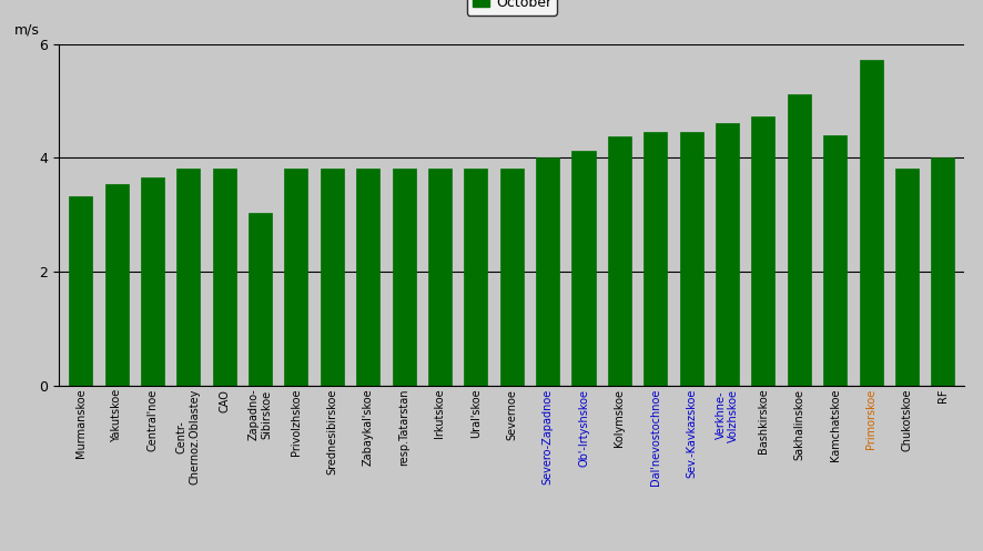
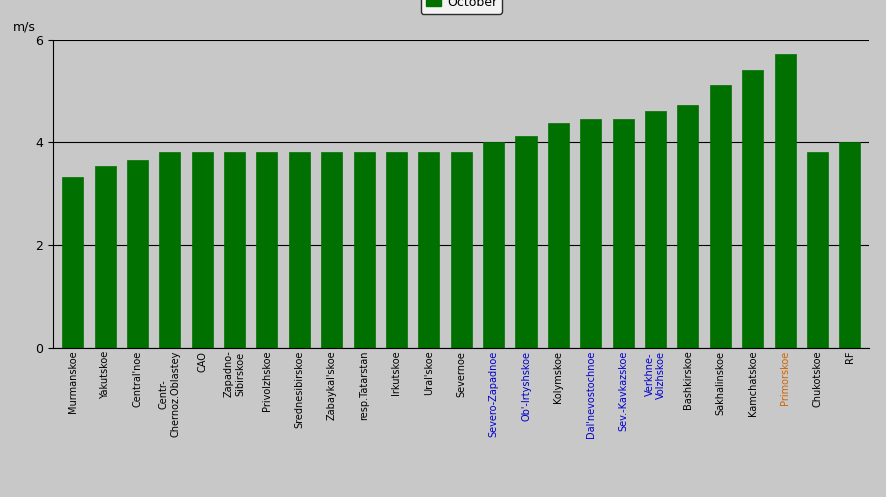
Zapadno- Sibirskoe: 3.04 -> 3.82
Kamchatskoe: 4.40 -> 5.42
